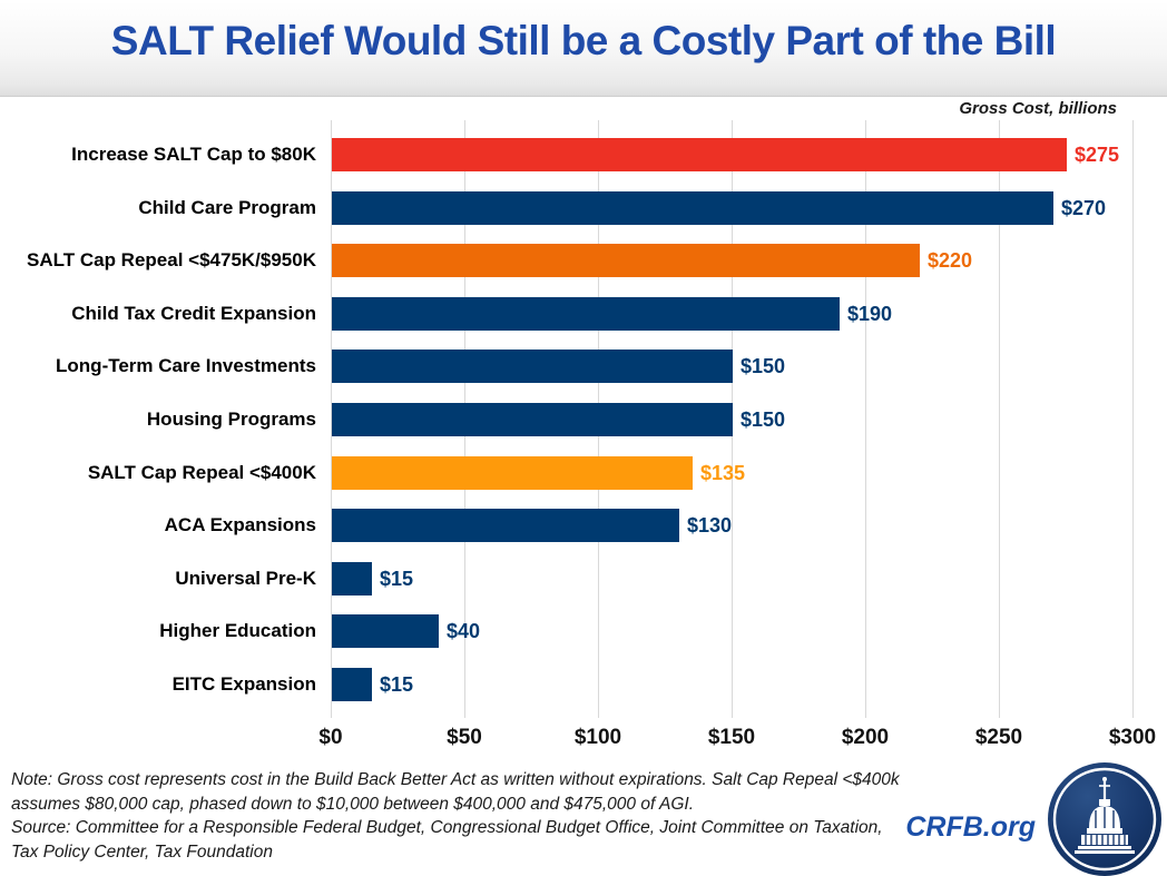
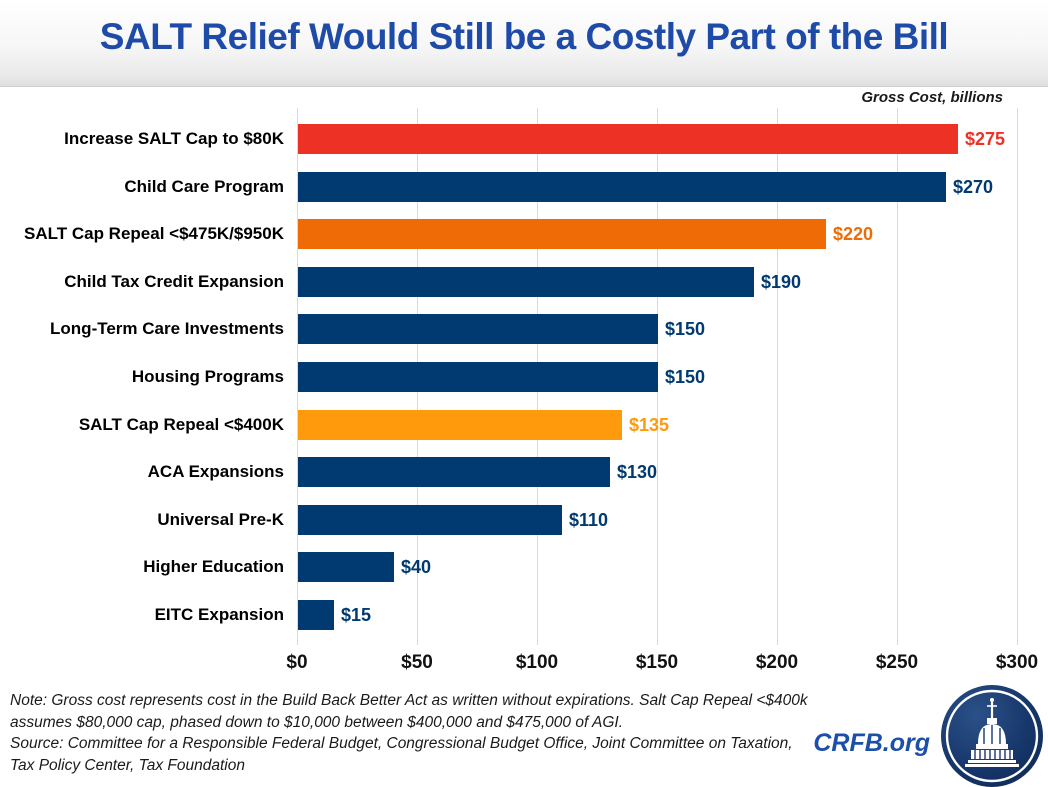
Universal Pre-K: $15 -> $110
